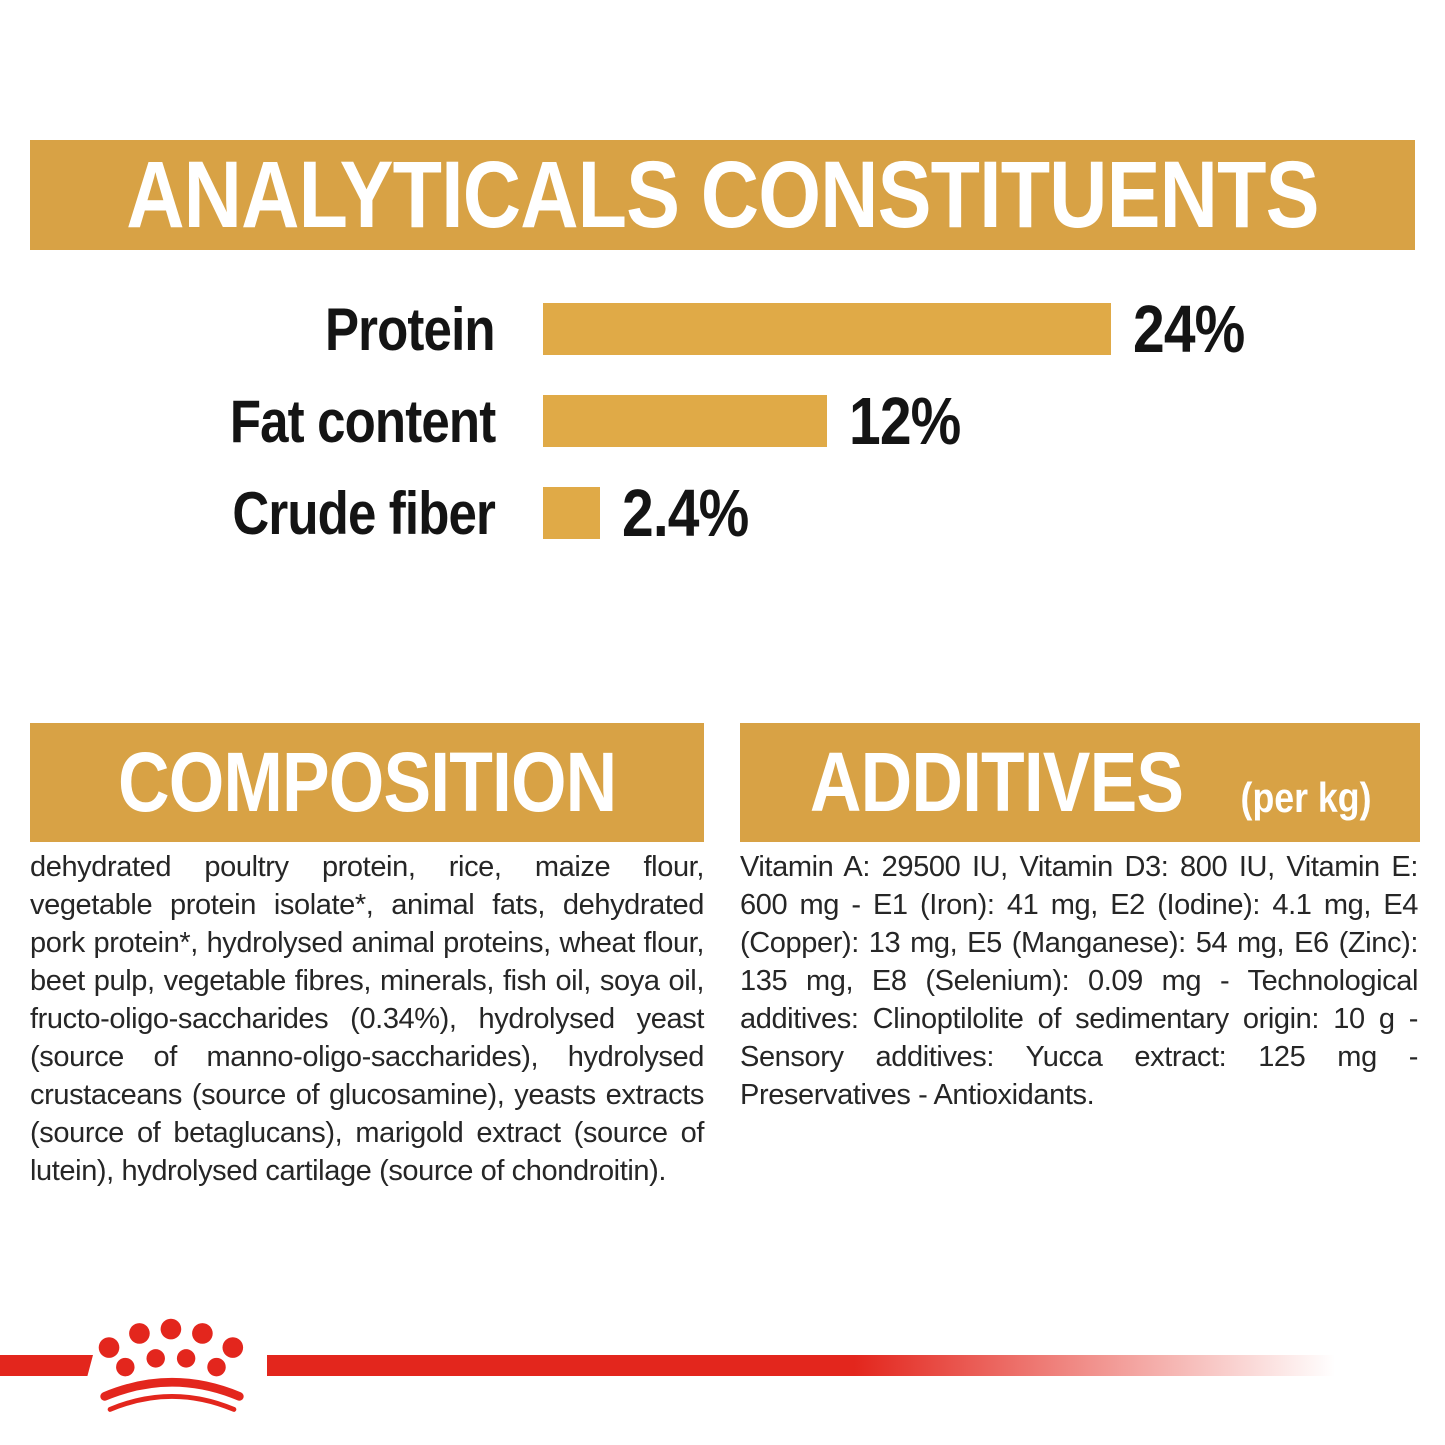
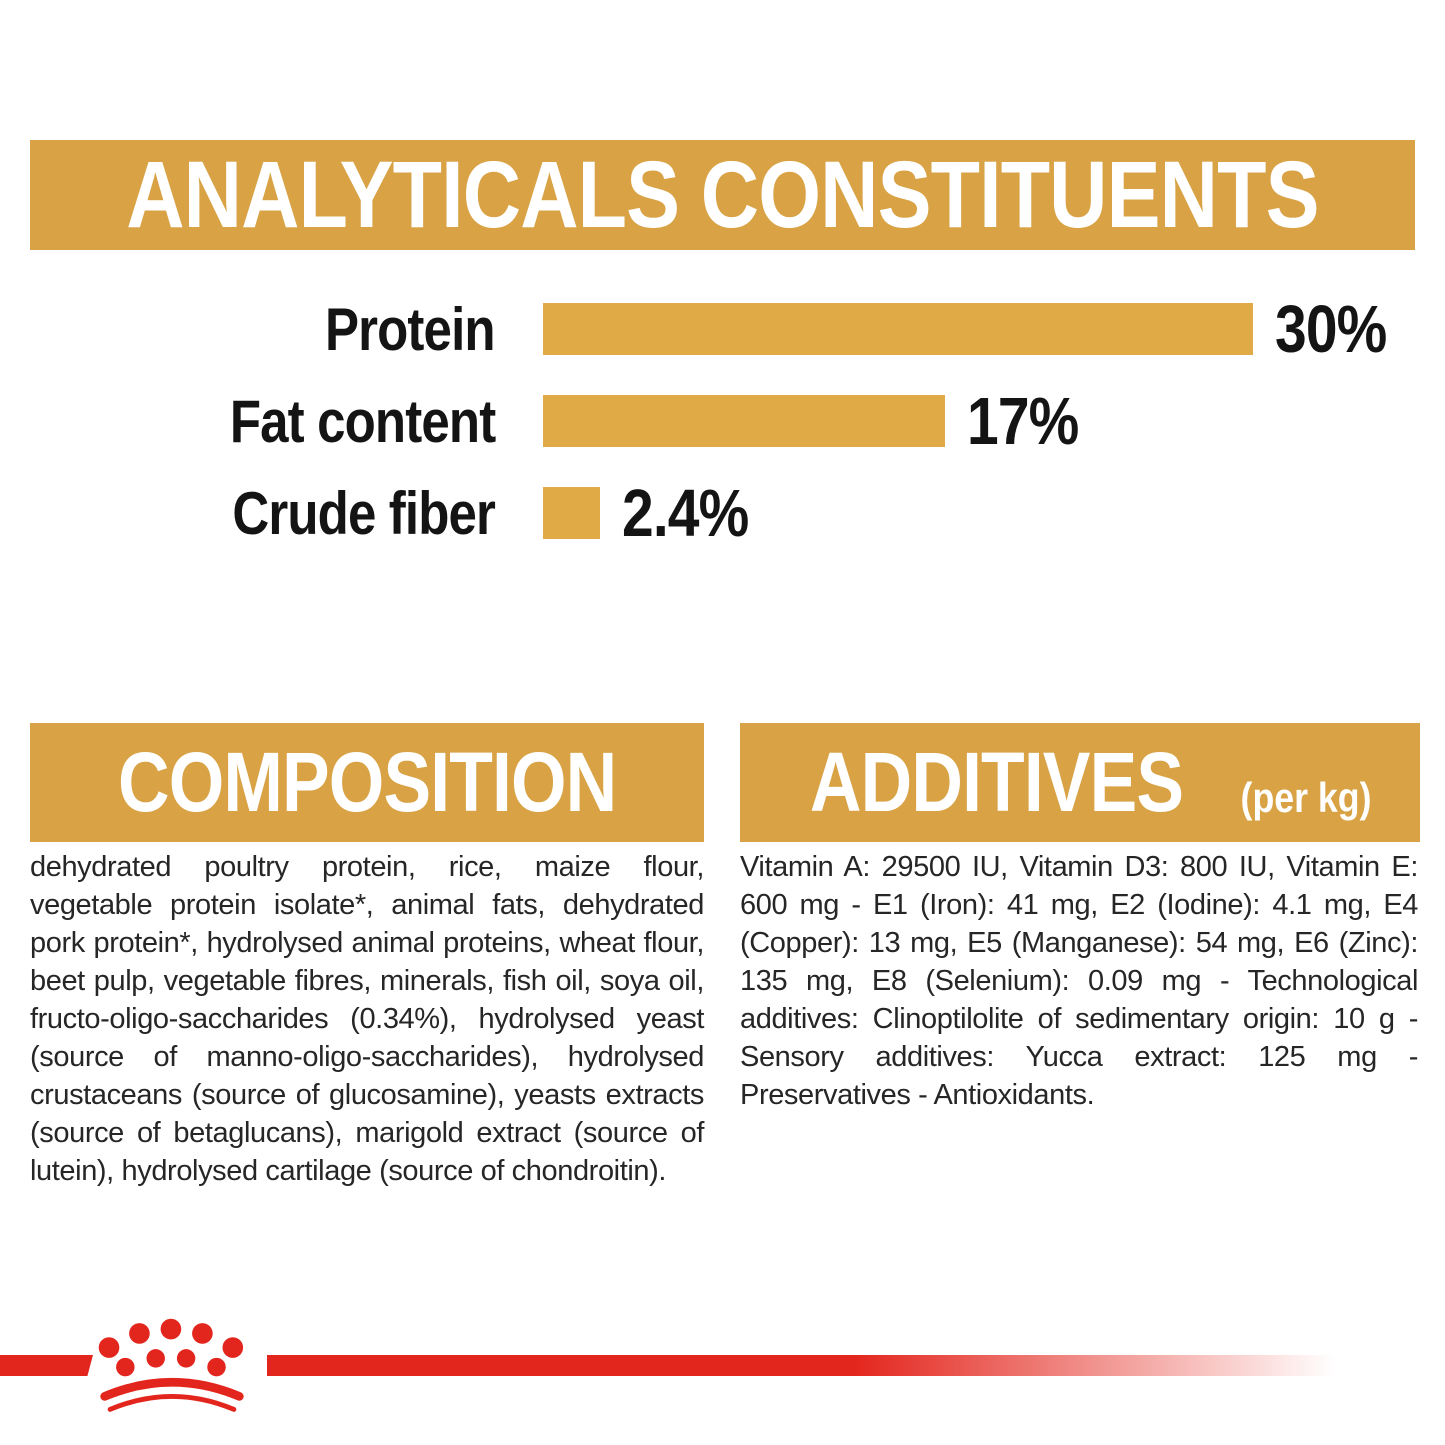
Protein: 24% -> 30%
Fat content: 12% -> 17%
